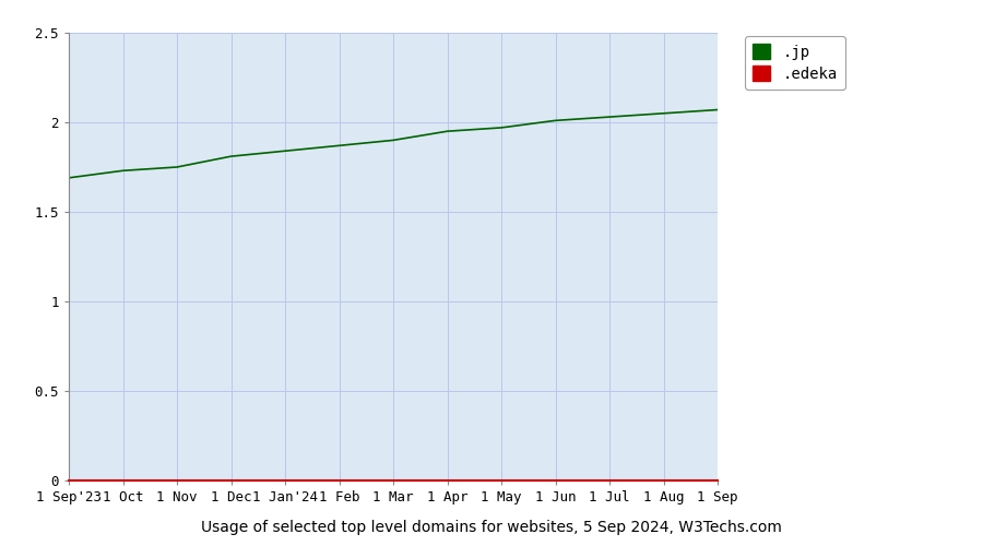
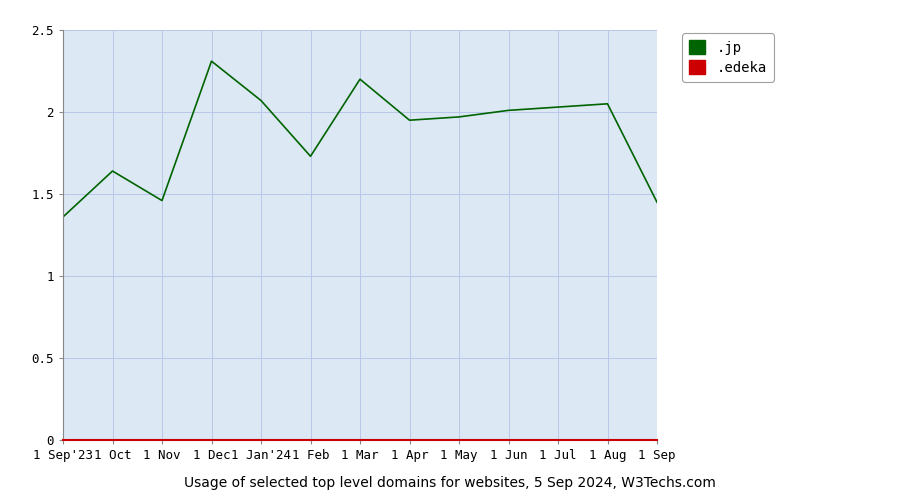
.jp/1 Sep'23: 1.69 -> 1.36
.jp/1 Oct: 1.73 -> 1.64
.jp/1 Nov: 1.75 -> 1.46
.jp/1 Dec: 1.81 -> 2.31
.jp/1 Jan'24: 1.84 -> 2.07
.jp/1 Feb: 1.87 -> 1.73
.jp/1 Mar: 1.90 -> 2.20
.jp/1 Sep: 2.07 -> 1.45
